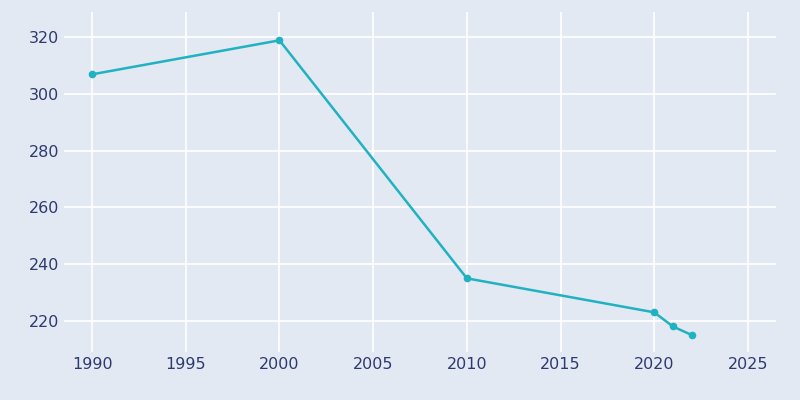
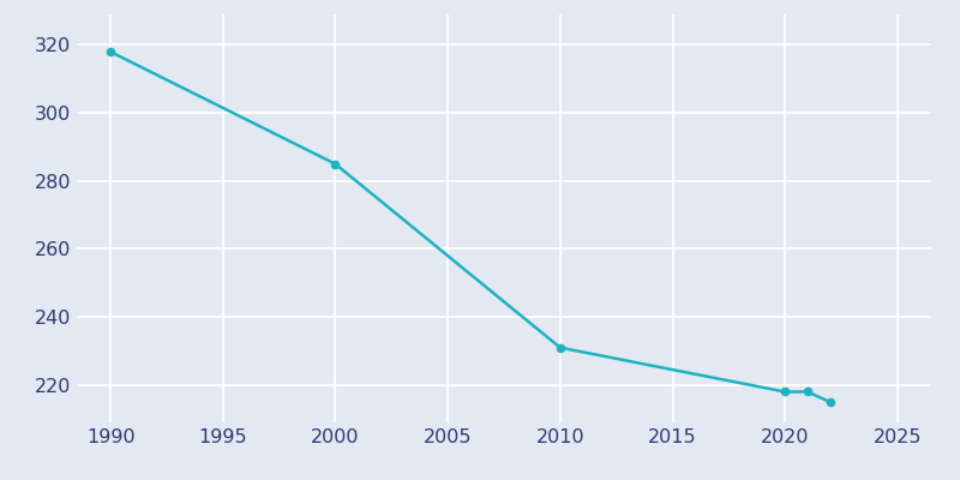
1990: 307 -> 318
2000: 319 -> 285
2010: 235 -> 231
2020: 223 -> 218
